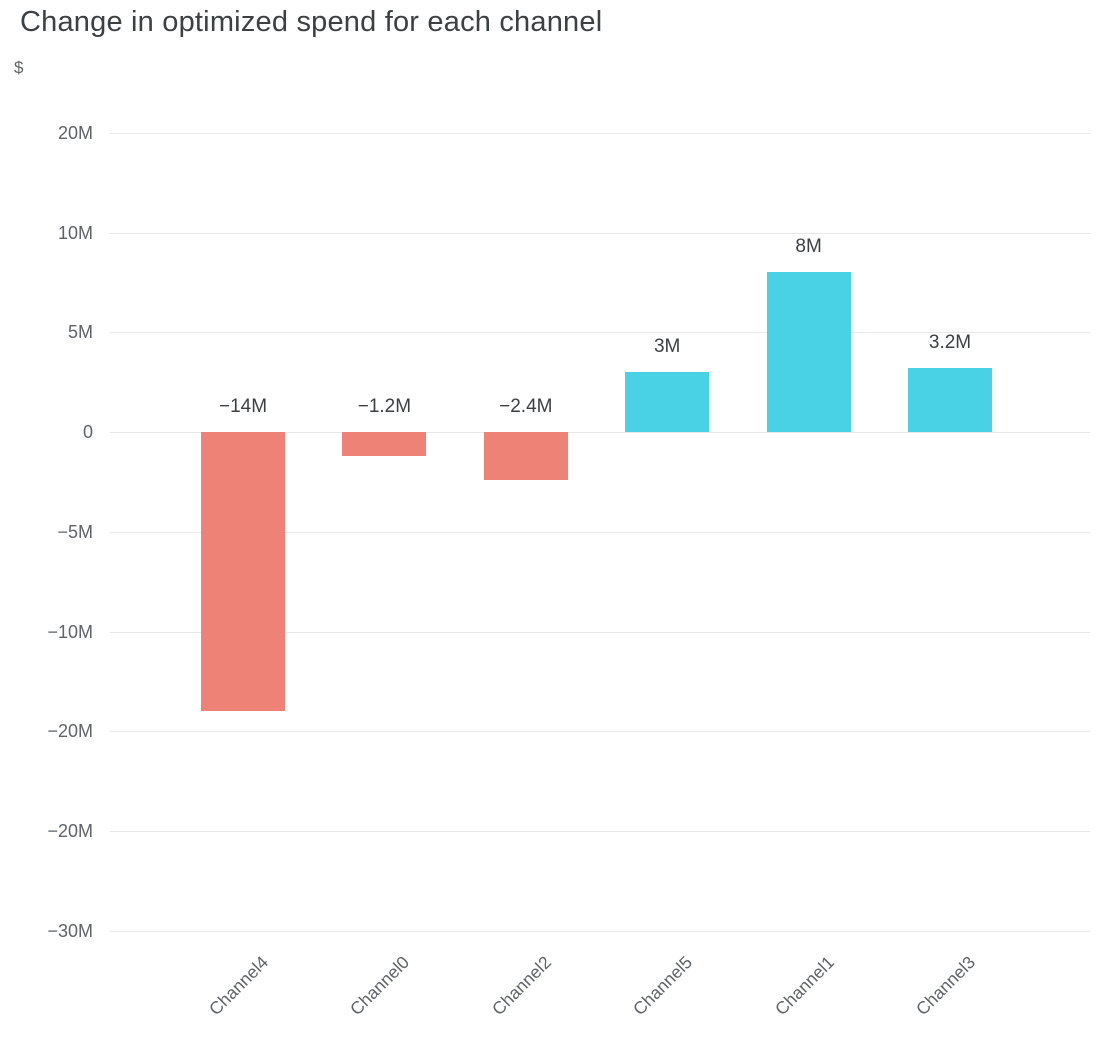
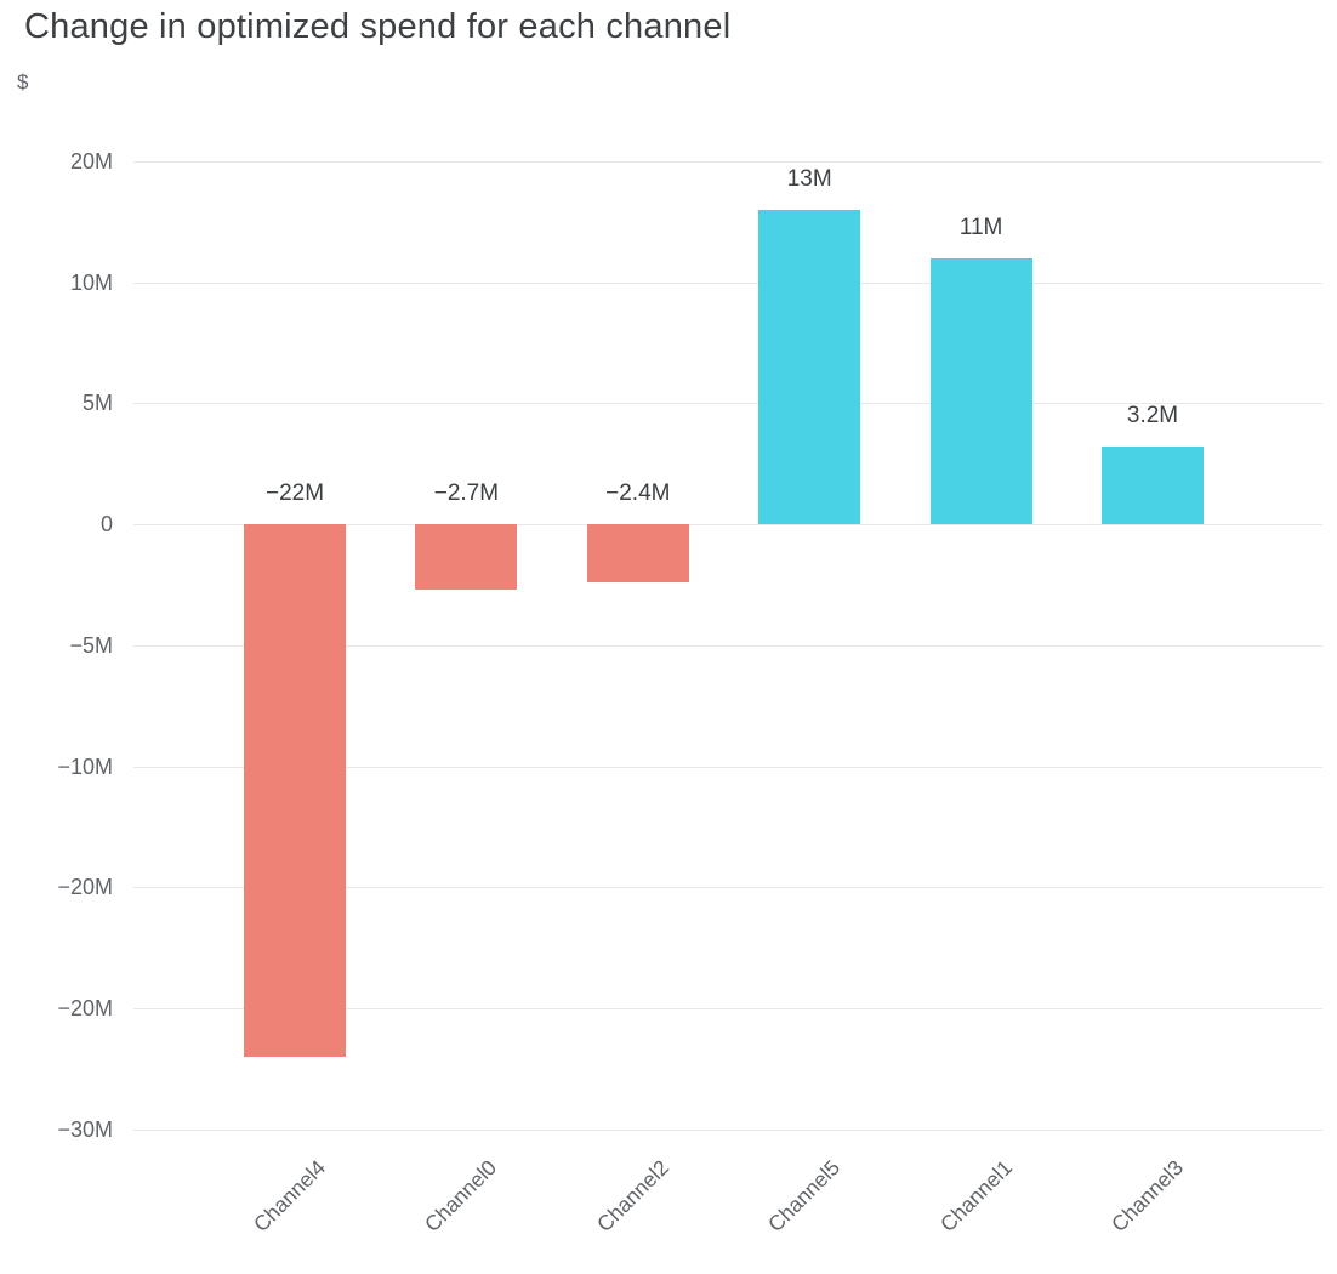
Channel4: −14M -> −22M
Channel0: −1.2M -> −2.7M
Channel5: 3M -> 13M
Channel1: 8M -> 11M
